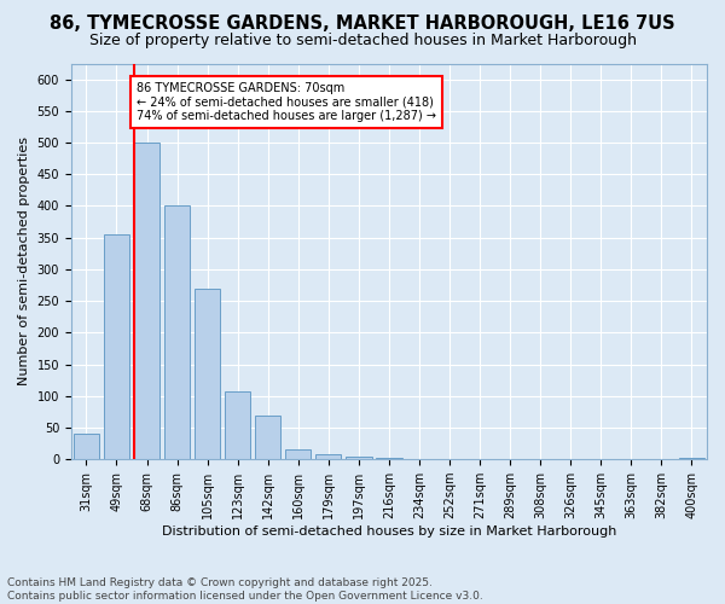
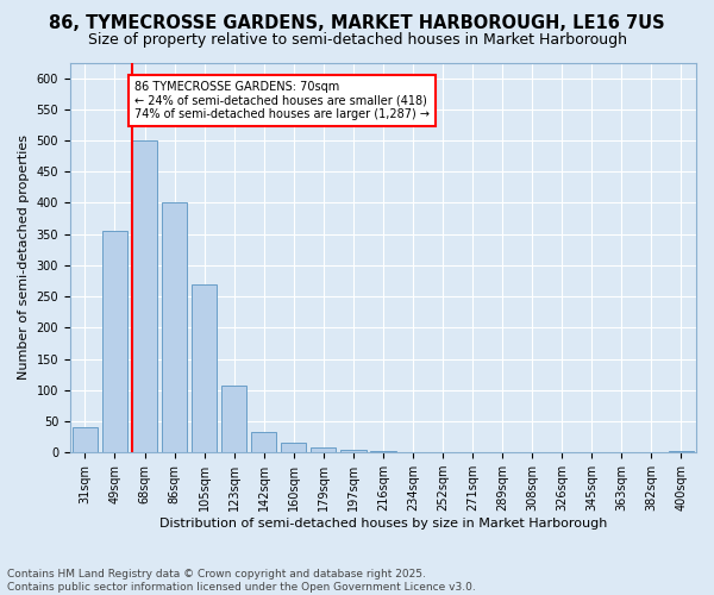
142sqm: 70 -> 32
